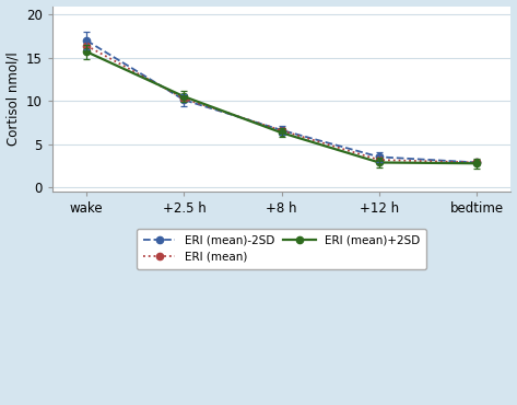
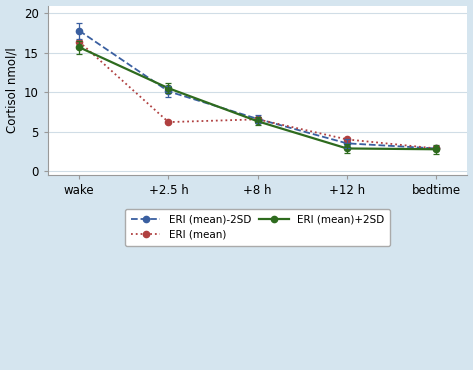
ERI (mean)-2SD/wake: 17.0 -> 17.8
ERI (mean)/+2.5 h: 10.2 -> 6.2
ERI (mean)/+12 h: 3.1 -> 4.0
